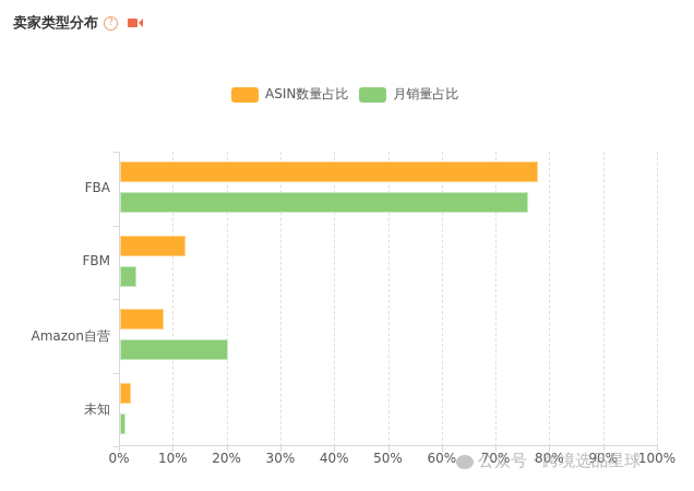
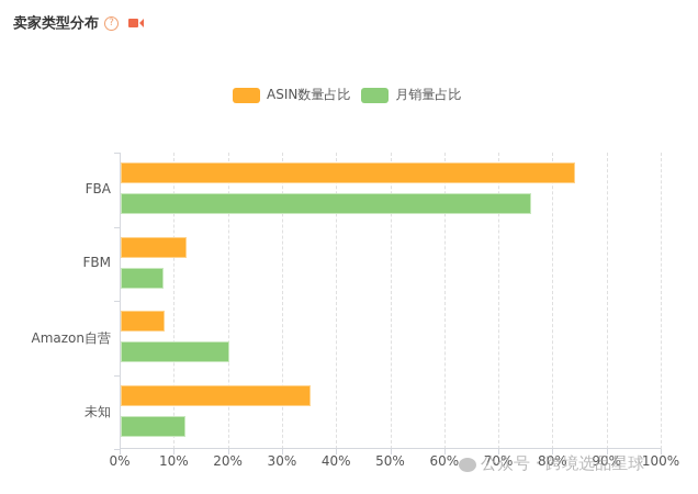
ASIN数量占比/FBA: 78% -> 84%
月销量占比/FBM: 3% -> 8%
ASIN数量占比/未知: 2% -> 35%
月销量占比/未知: 1% -> 12%
